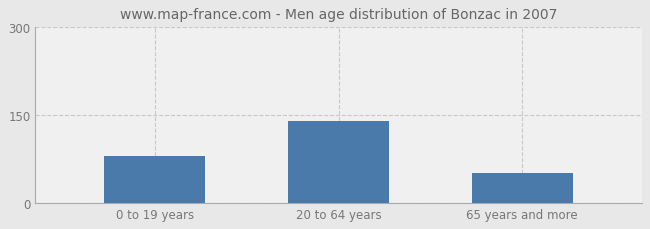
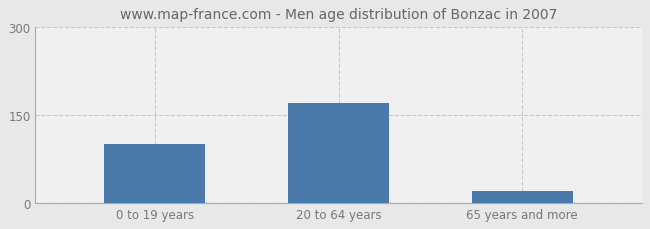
0 to 19 years: 80 -> 100
20 to 64 years: 140 -> 170
65 years and more: 50 -> 20
